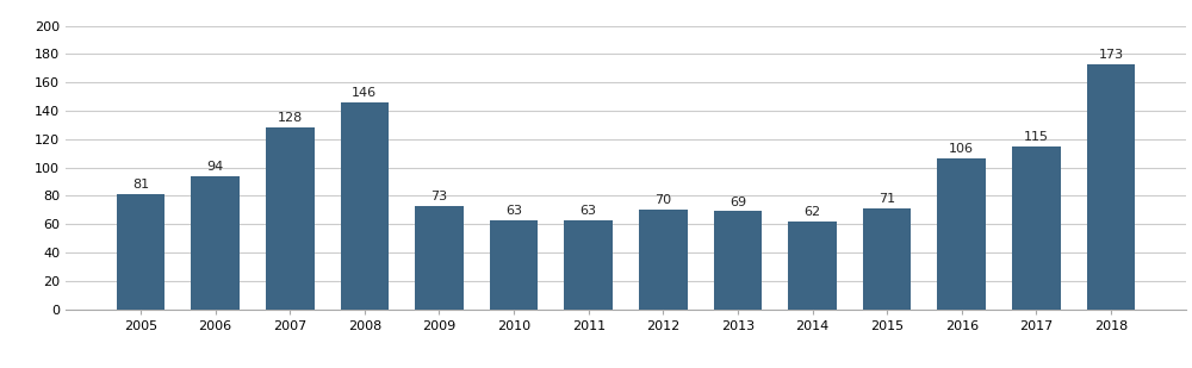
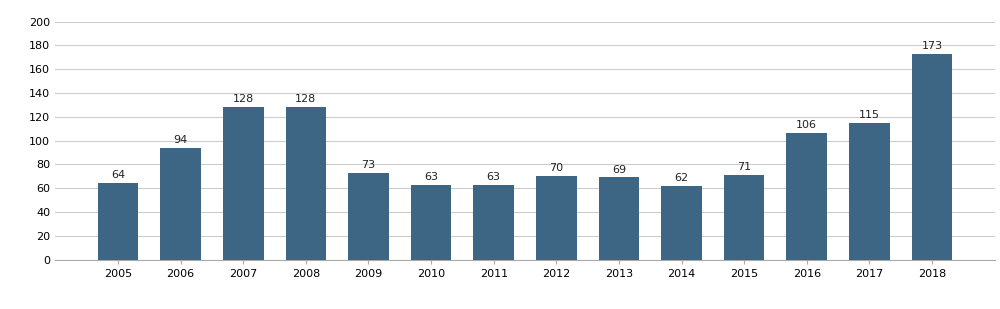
2005: 81 -> 64
2008: 146 -> 128
